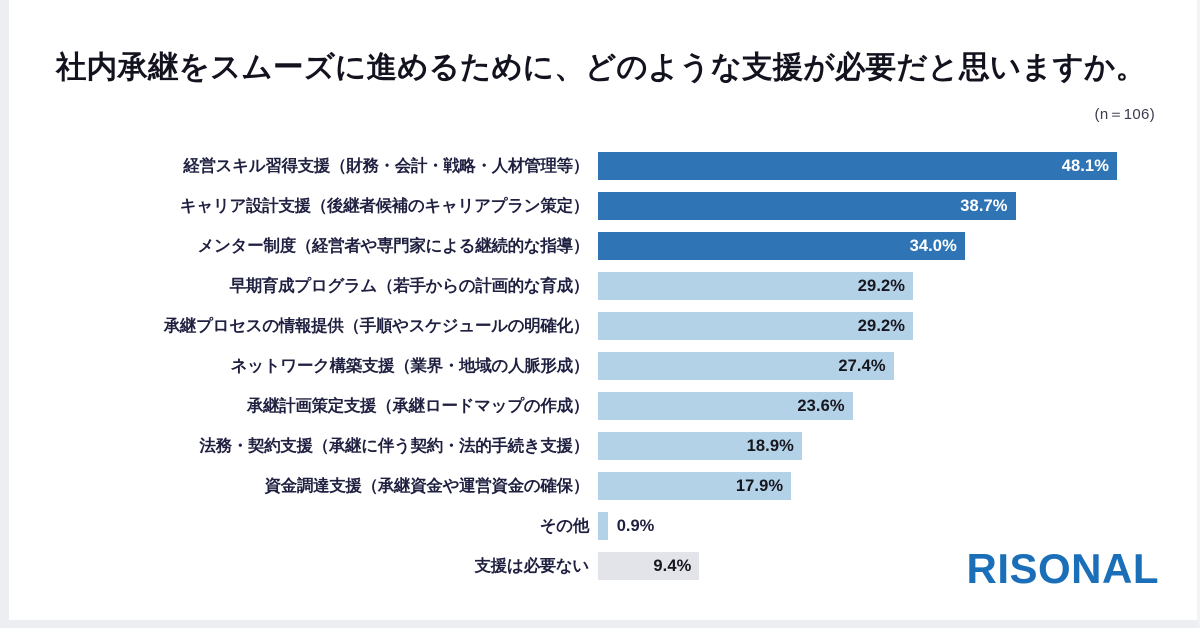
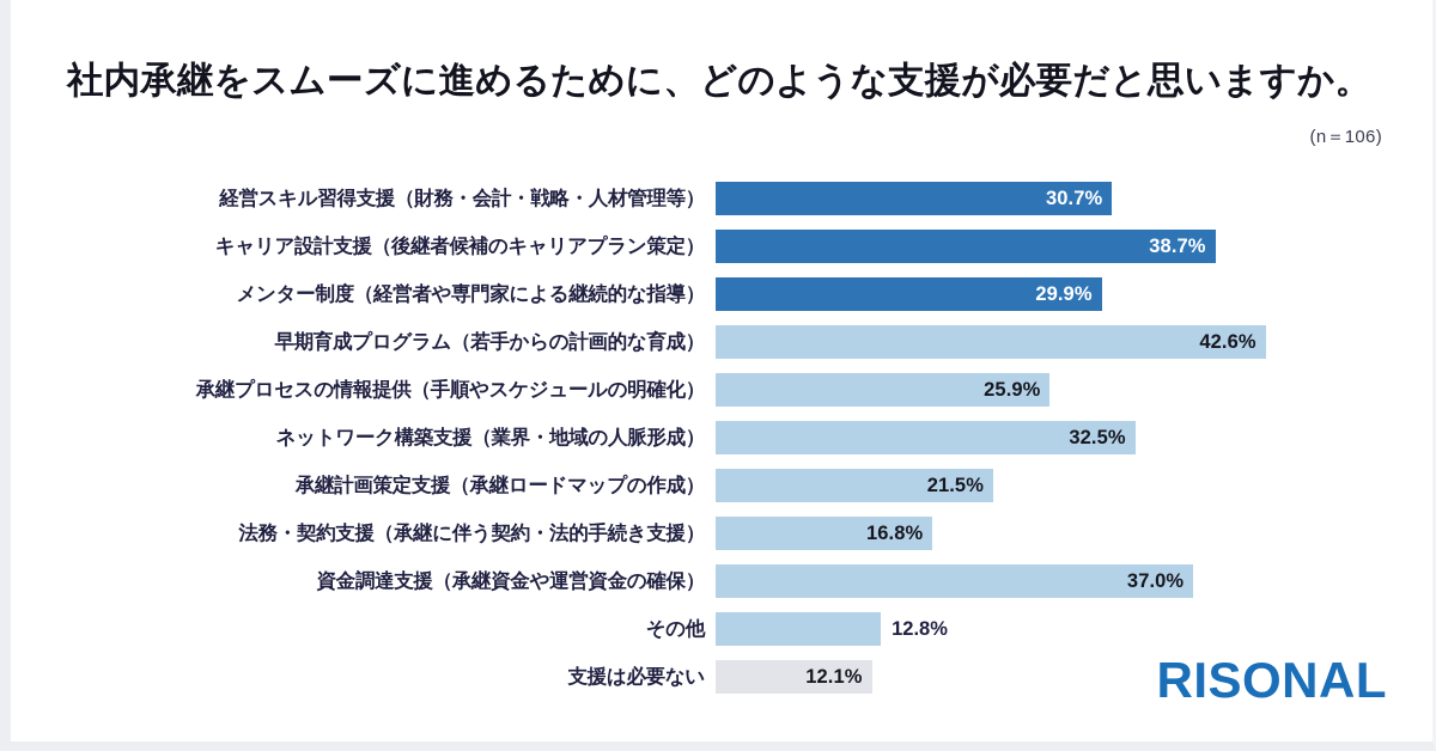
経営スキル習得支援（財務・会計・戦略・人材管理等）: 48.1% -> 30.7%
メンター制度（経営者や専門家による継続的な指導）: 34.0% -> 29.9%
早期育成プログラム（若手からの計画的な育成）: 29.2% -> 42.6%
承継プロセスの情報提供（手順やスケジュールの明確化）: 29.2% -> 25.9%
ネットワーク構築支援（業界・地域の人脈形成）: 27.4% -> 32.5%
承継計画策定支援（承継ロードマップの作成）: 23.6% -> 21.5%
法務・契約支援（承継に伴う契約・法的手続き支援）: 18.9% -> 16.8%
資金調達支援（承継資金や運営資金の確保）: 17.9% -> 37.0%
その他: 0.9% -> 12.8%
支援は必要ない: 9.4% -> 12.1%
